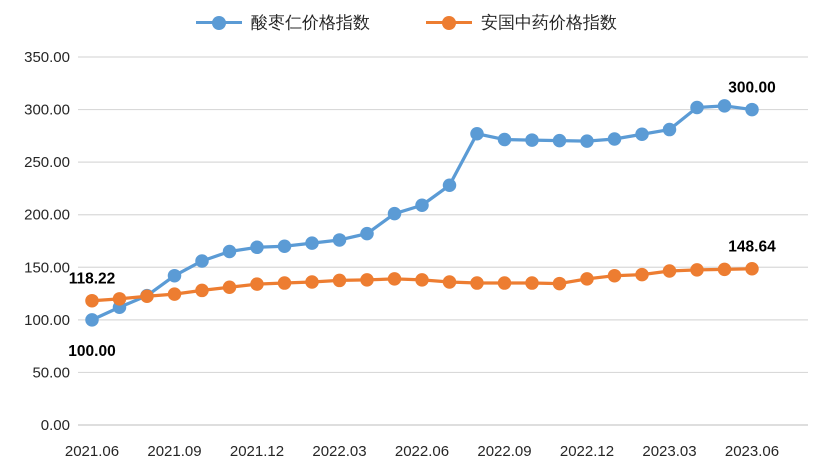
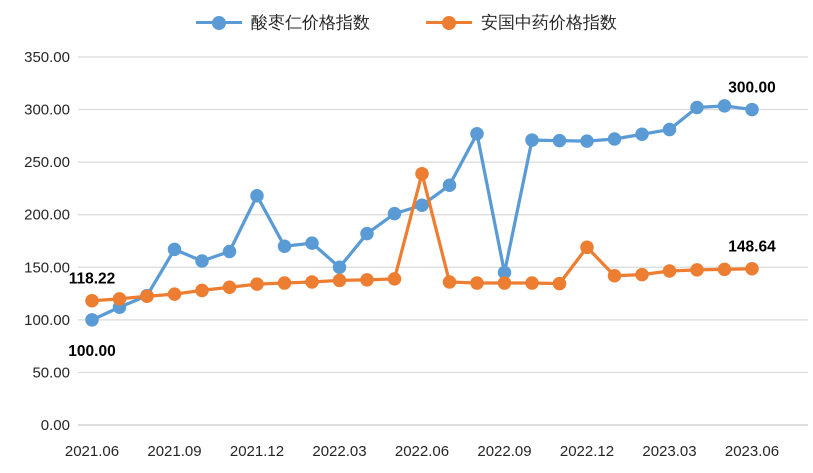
酸枣仁价格指数/2021.09: 142 -> 167
酸枣仁价格指数/2021.12: 169 -> 218
酸枣仁价格指数/2022.03: 176 -> 150
安国中药价格指数/2022.06: 138 -> 239
酸枣仁价格指数/2022.09: 272 -> 145
安国中药价格指数/2022.12: 139 -> 169
